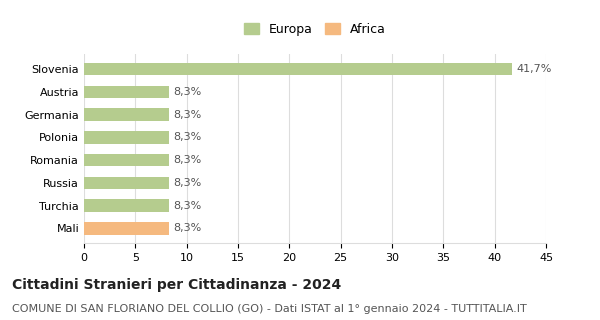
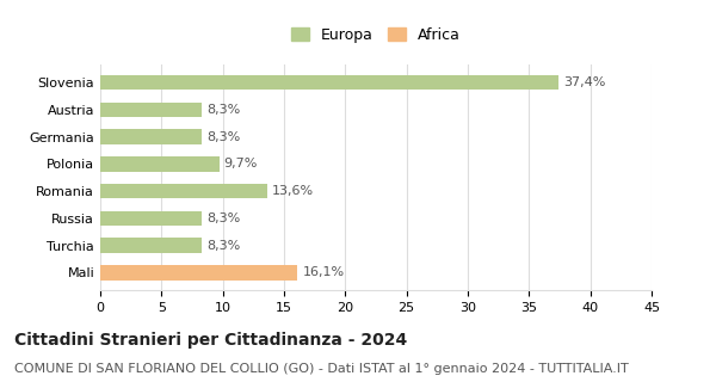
Slovenia: 41,7% -> 37,4%
Polonia: 8,3% -> 9,7%
Romania: 8,3% -> 13,6%
Mali: 8,3% -> 16,1%
